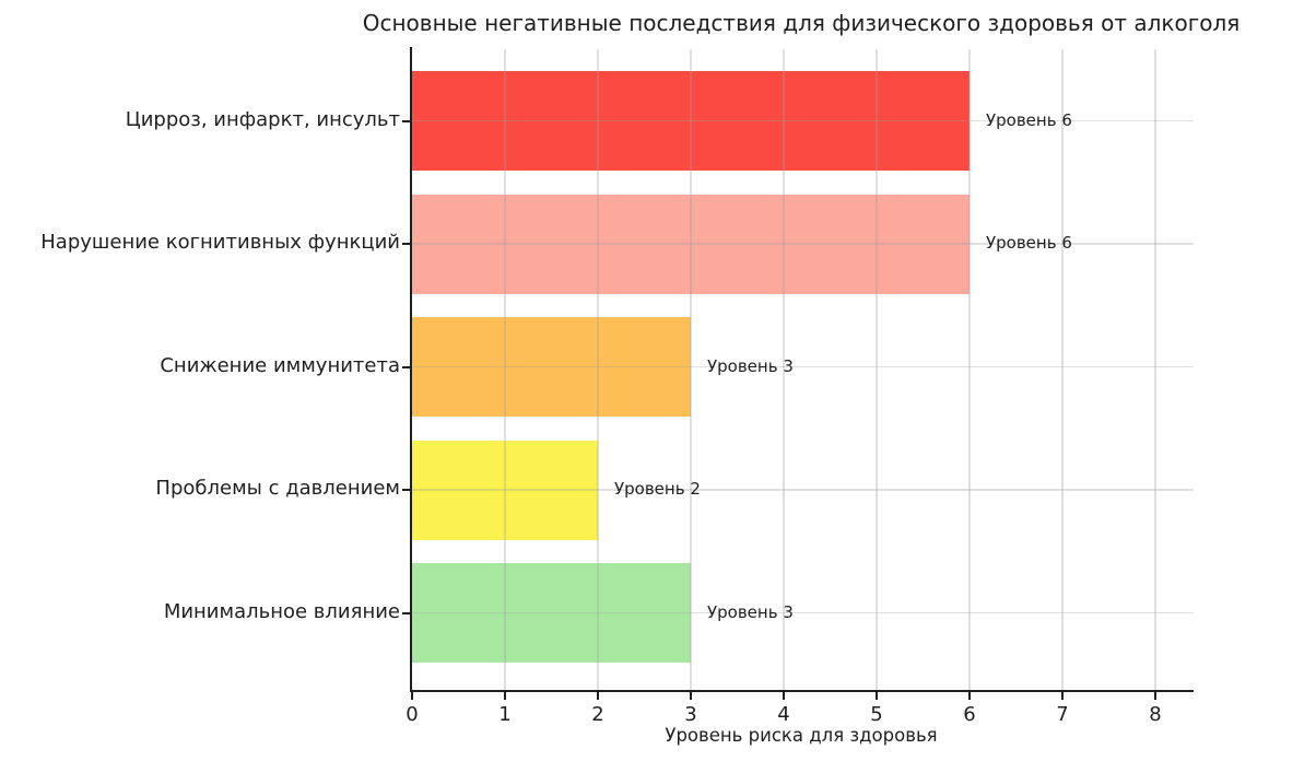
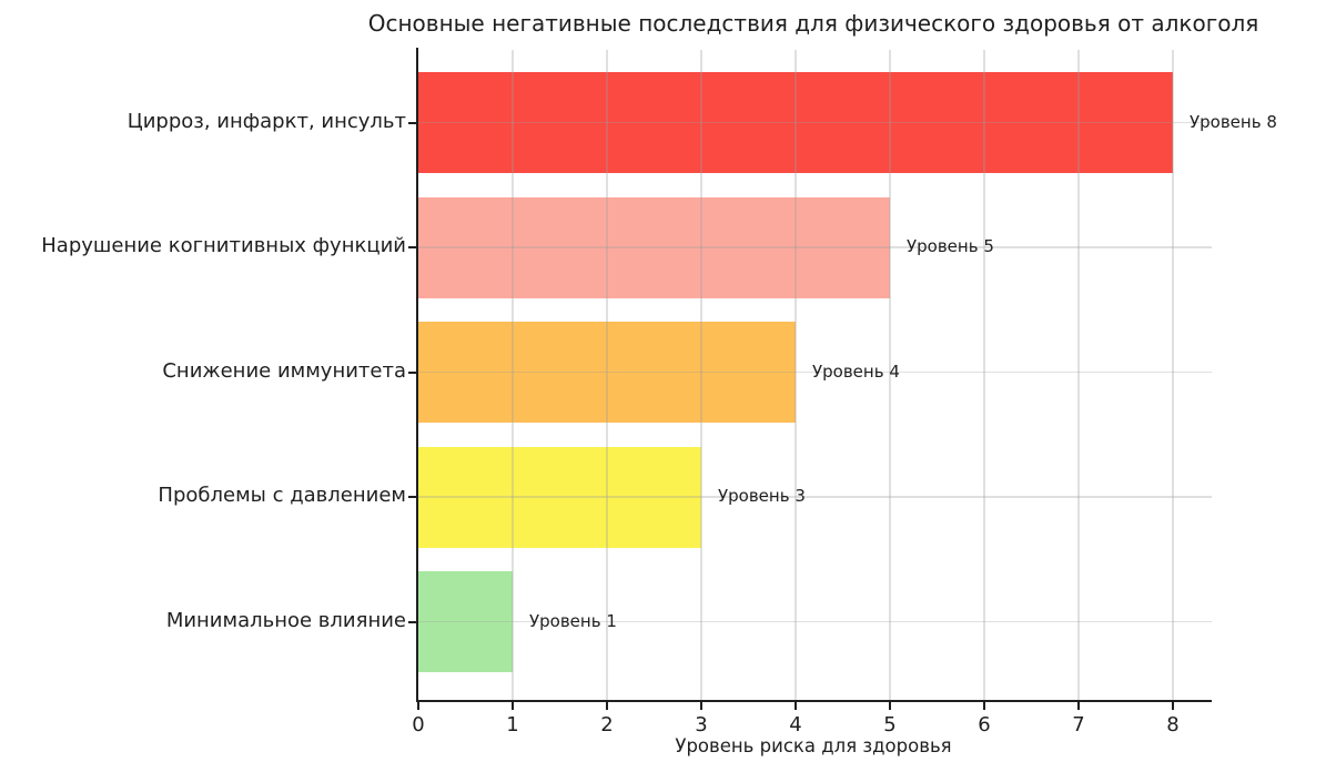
Цирроз, инфаркт, инсульт: 6 -> 8
Нарушение когнитивных функций: 6 -> 5
Снижение иммунитета: 3 -> 4
Проблемы с давлением: 2 -> 3
Минимальное влияние: 3 -> 1
